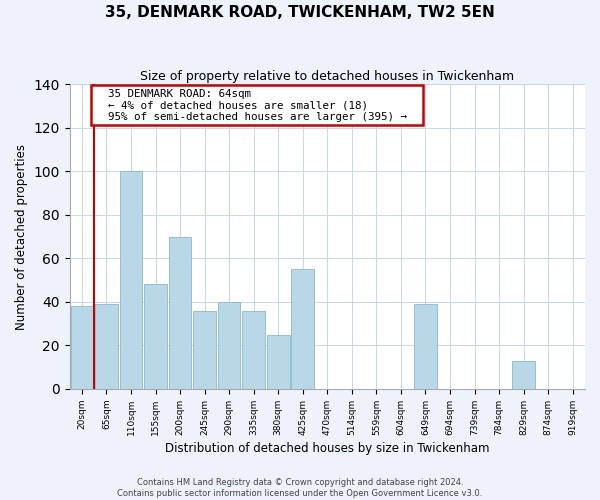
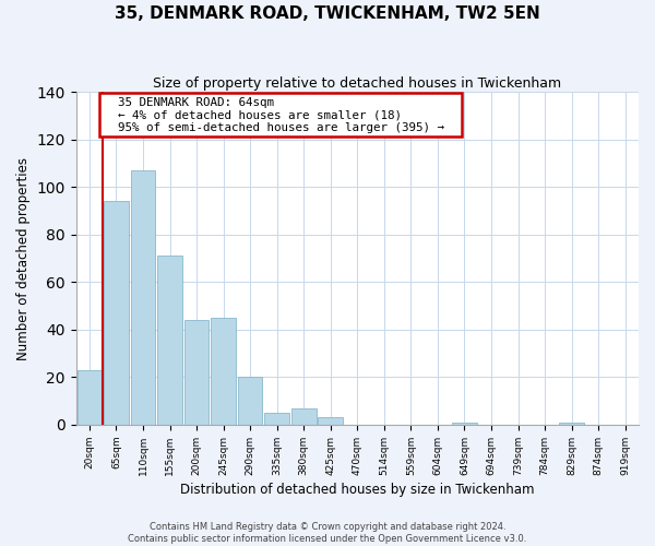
20sqm: 38 -> 23
65sqm: 39 -> 94
110sqm: 100 -> 107
155sqm: 48 -> 71
200sqm: 70 -> 44
245sqm: 36 -> 45
290sqm: 40 -> 20
335sqm: 36 -> 5
380sqm: 25 -> 7
425sqm: 55 -> 3
649sqm: 39 -> 1
829sqm: 13 -> 1
